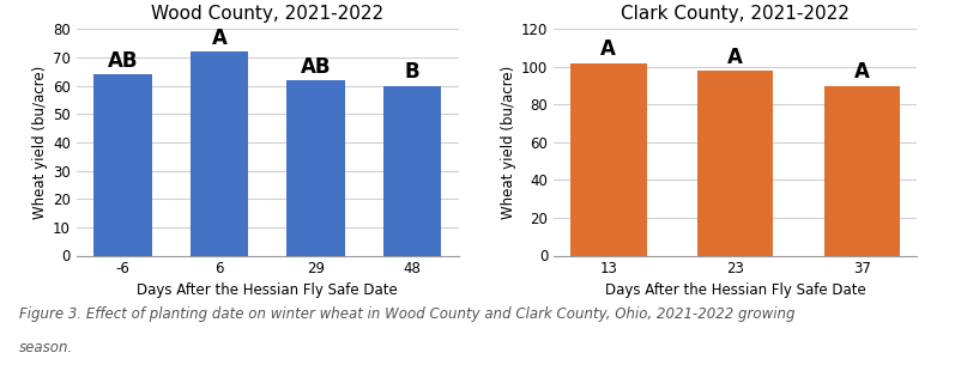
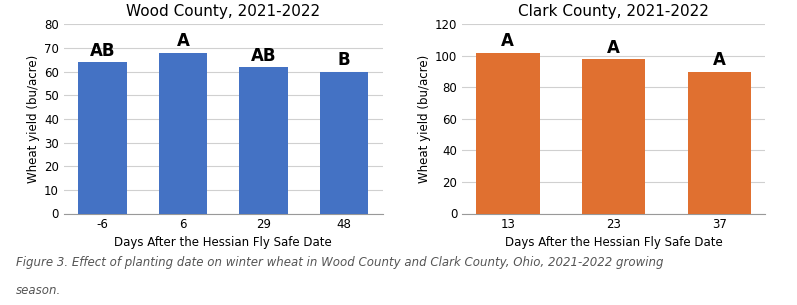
Wood County, 2021-2022/6: 72 -> 68
